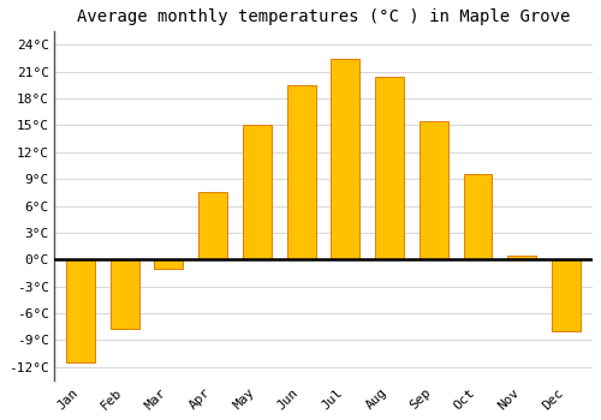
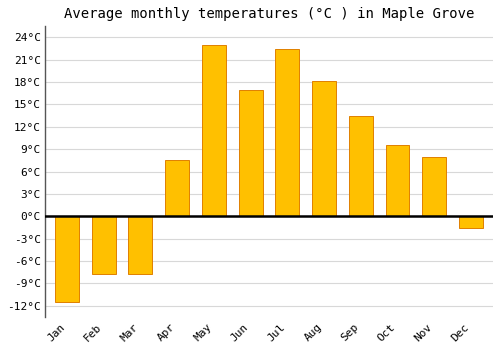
Mar: -1.0°C -> -7.8°C
May: 15.0°C -> 23.0°C
Jun: 19.5°C -> 17.0°C
Aug: 20.5°C -> 18.2°C
Sep: 15.5°C -> 13.4°C
Nov: 0.5°C -> 8.0°C
Dec: -8.0°C -> -1.6°C
